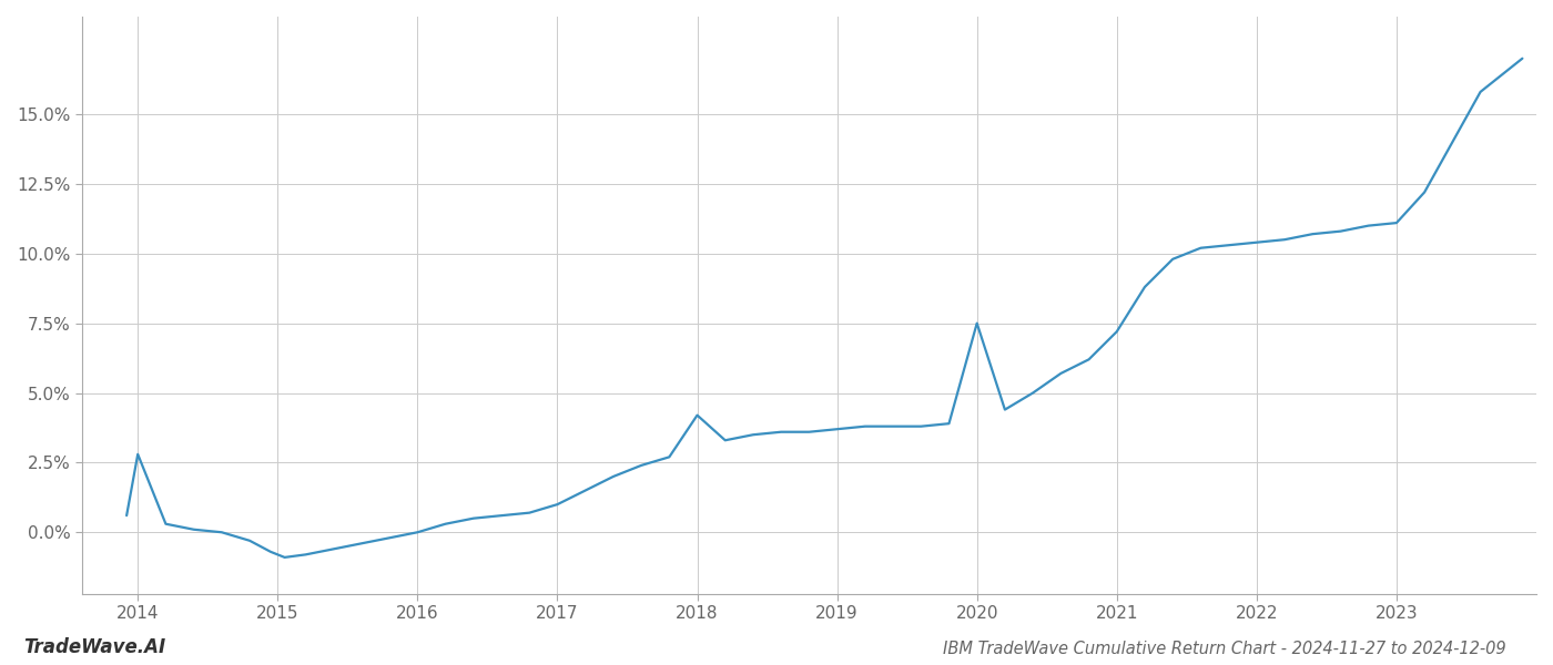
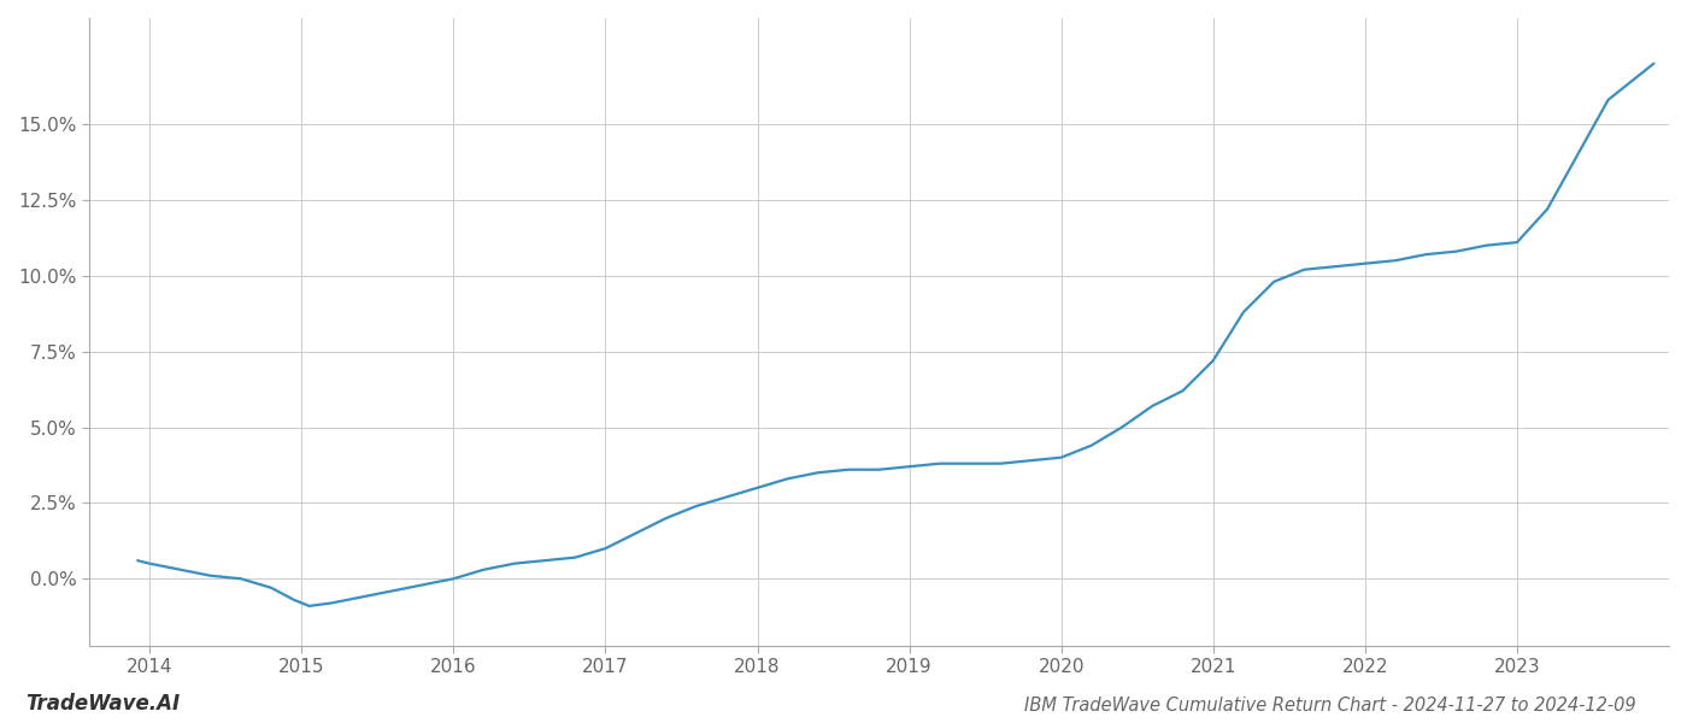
2014: 2.8% -> 0.5%
2018: 4.2% -> 3.0%
2020: 7.5% -> 4.0%
